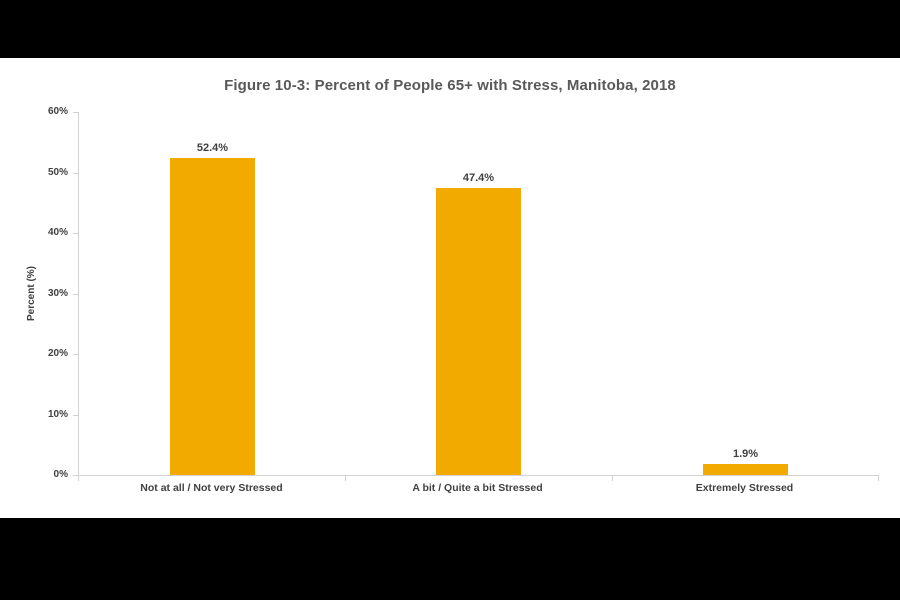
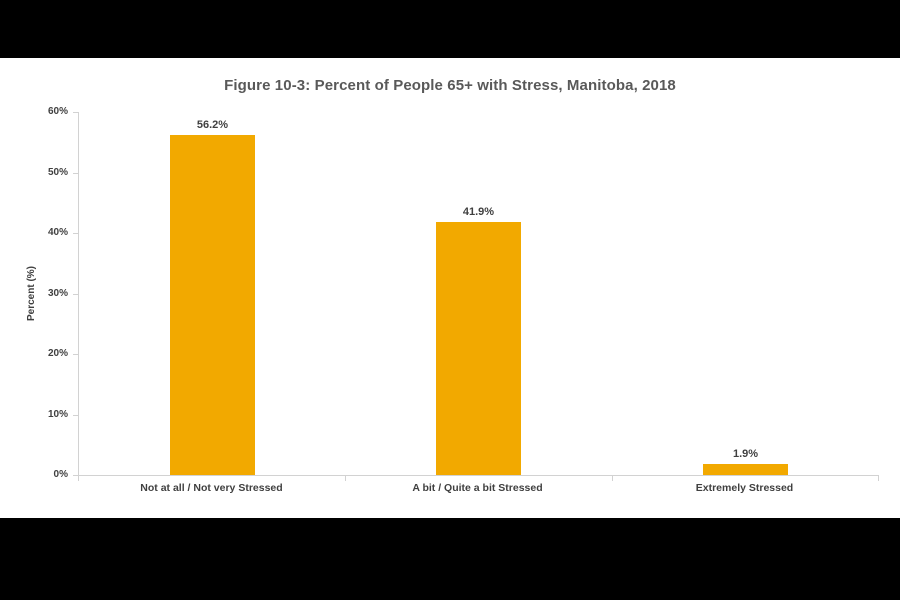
Not at all / Not very Stressed: 52.4% -> 56.2%
A bit / Quite a bit Stressed: 47.4% -> 41.9%
